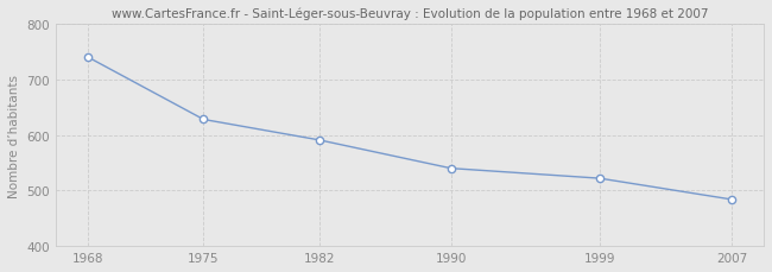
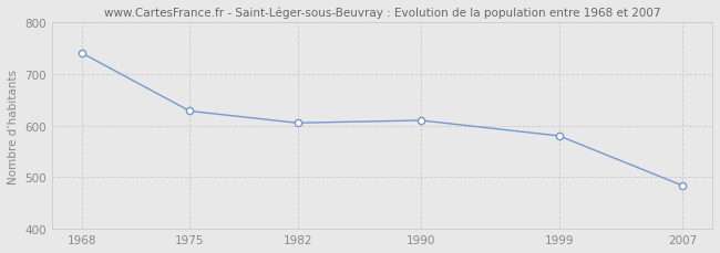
1982: 591 -> 605
1990: 540 -> 610
1999: 522 -> 580
